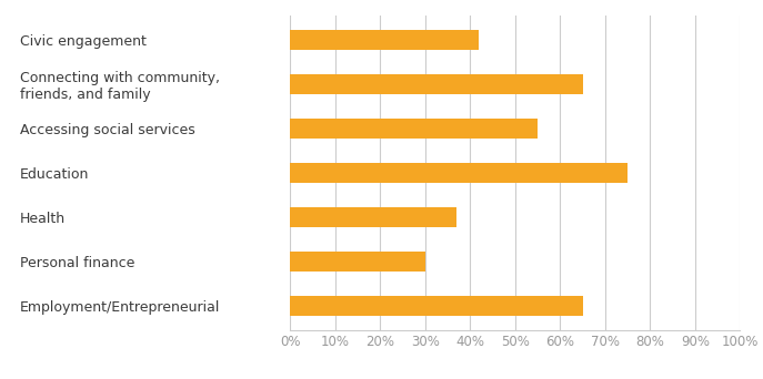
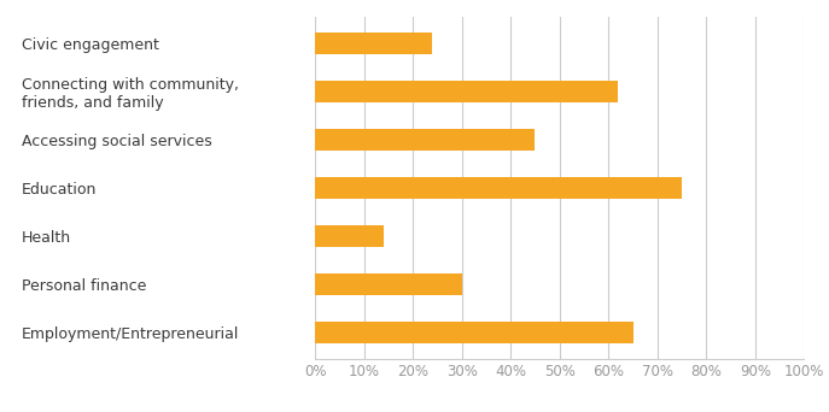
Civic engagement: 42% -> 24%
Connecting with community, friends, and family: 65% -> 62%
Accessing social services: 55% -> 45%
Health: 37% -> 14%
